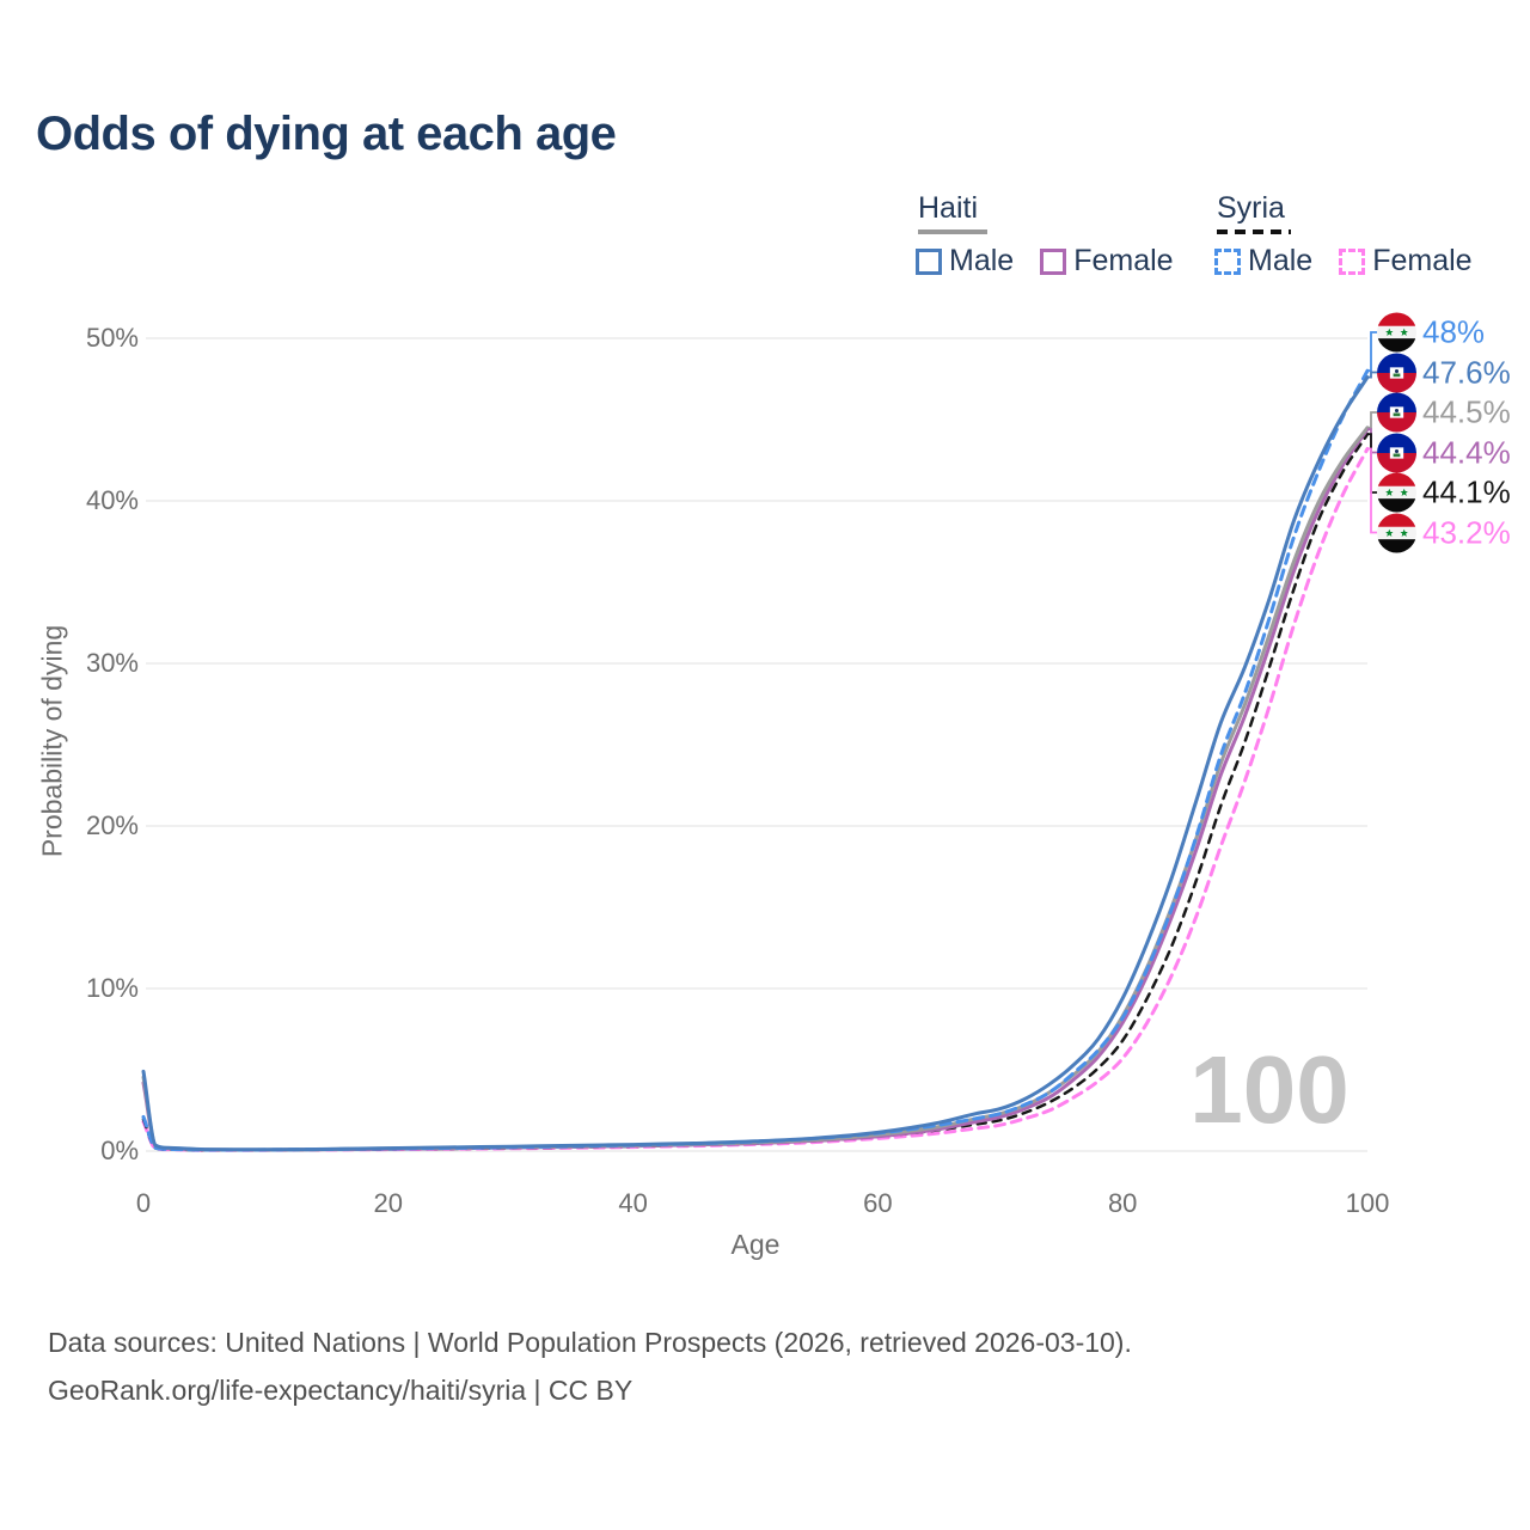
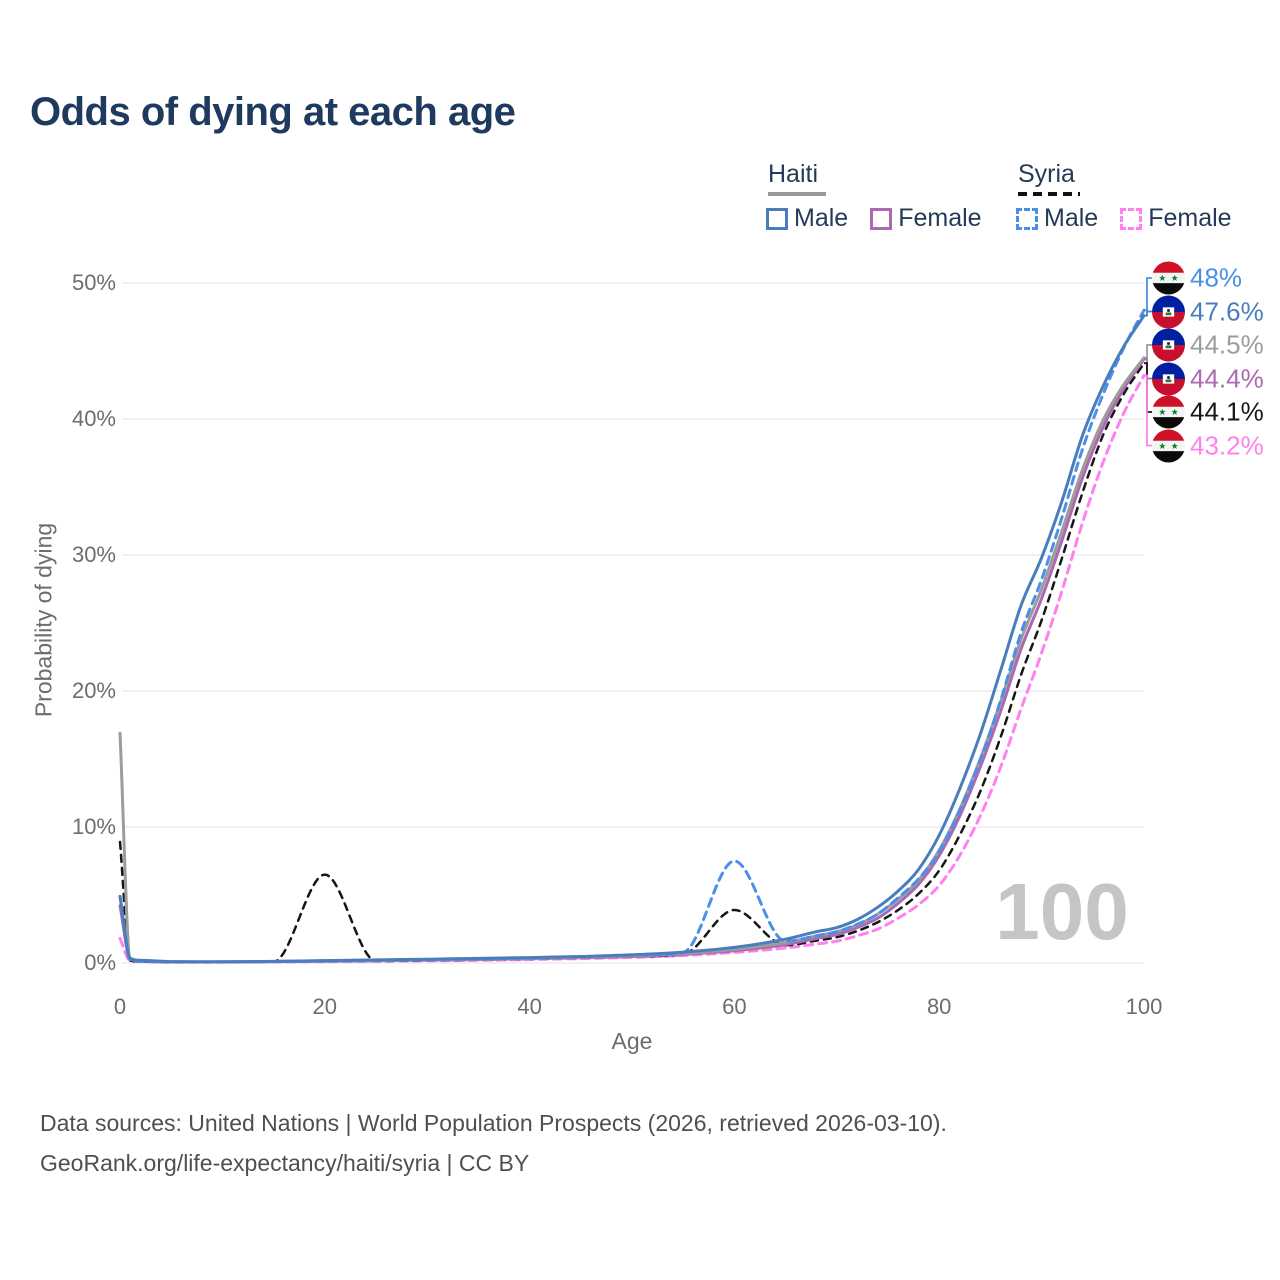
Syria/0: 1.9% -> 8.9%
Haiti/0: 4.5% -> 16.9%
Syria Male/0: 2.1% -> 4.9%
Syria/20: 0.1% -> 6.5%
Syria/60: 0.9% -> 3.9%
Syria Male/60: 1.1% -> 7.5%
